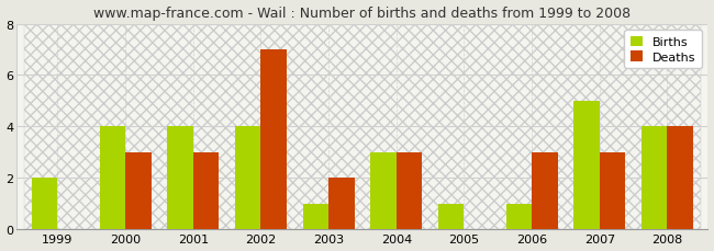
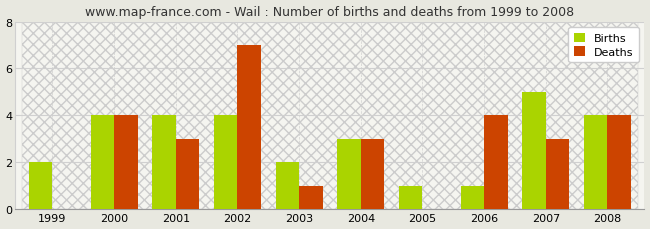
Deaths/2000: 3 -> 4
Births/2003: 1 -> 2
Deaths/2003: 2 -> 1
Deaths/2006: 3 -> 4
